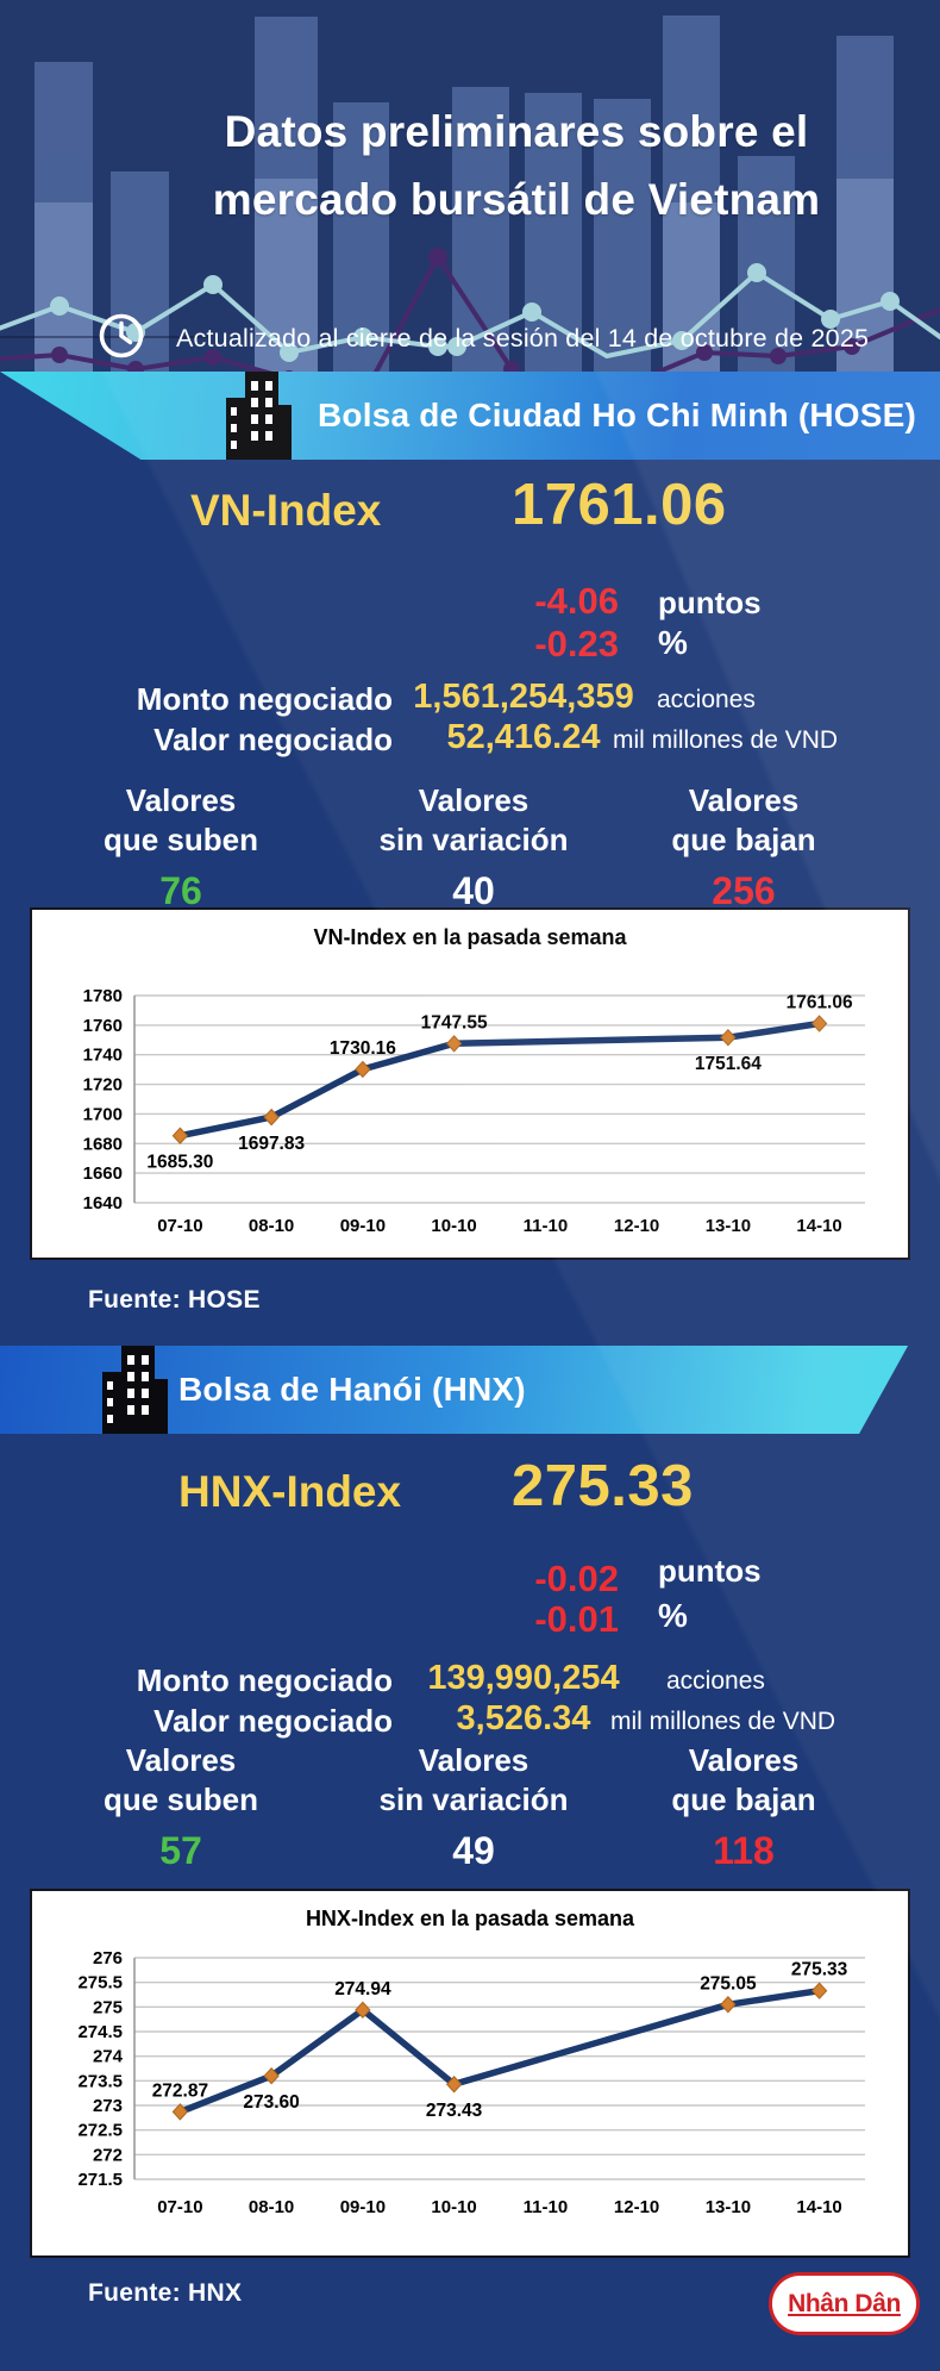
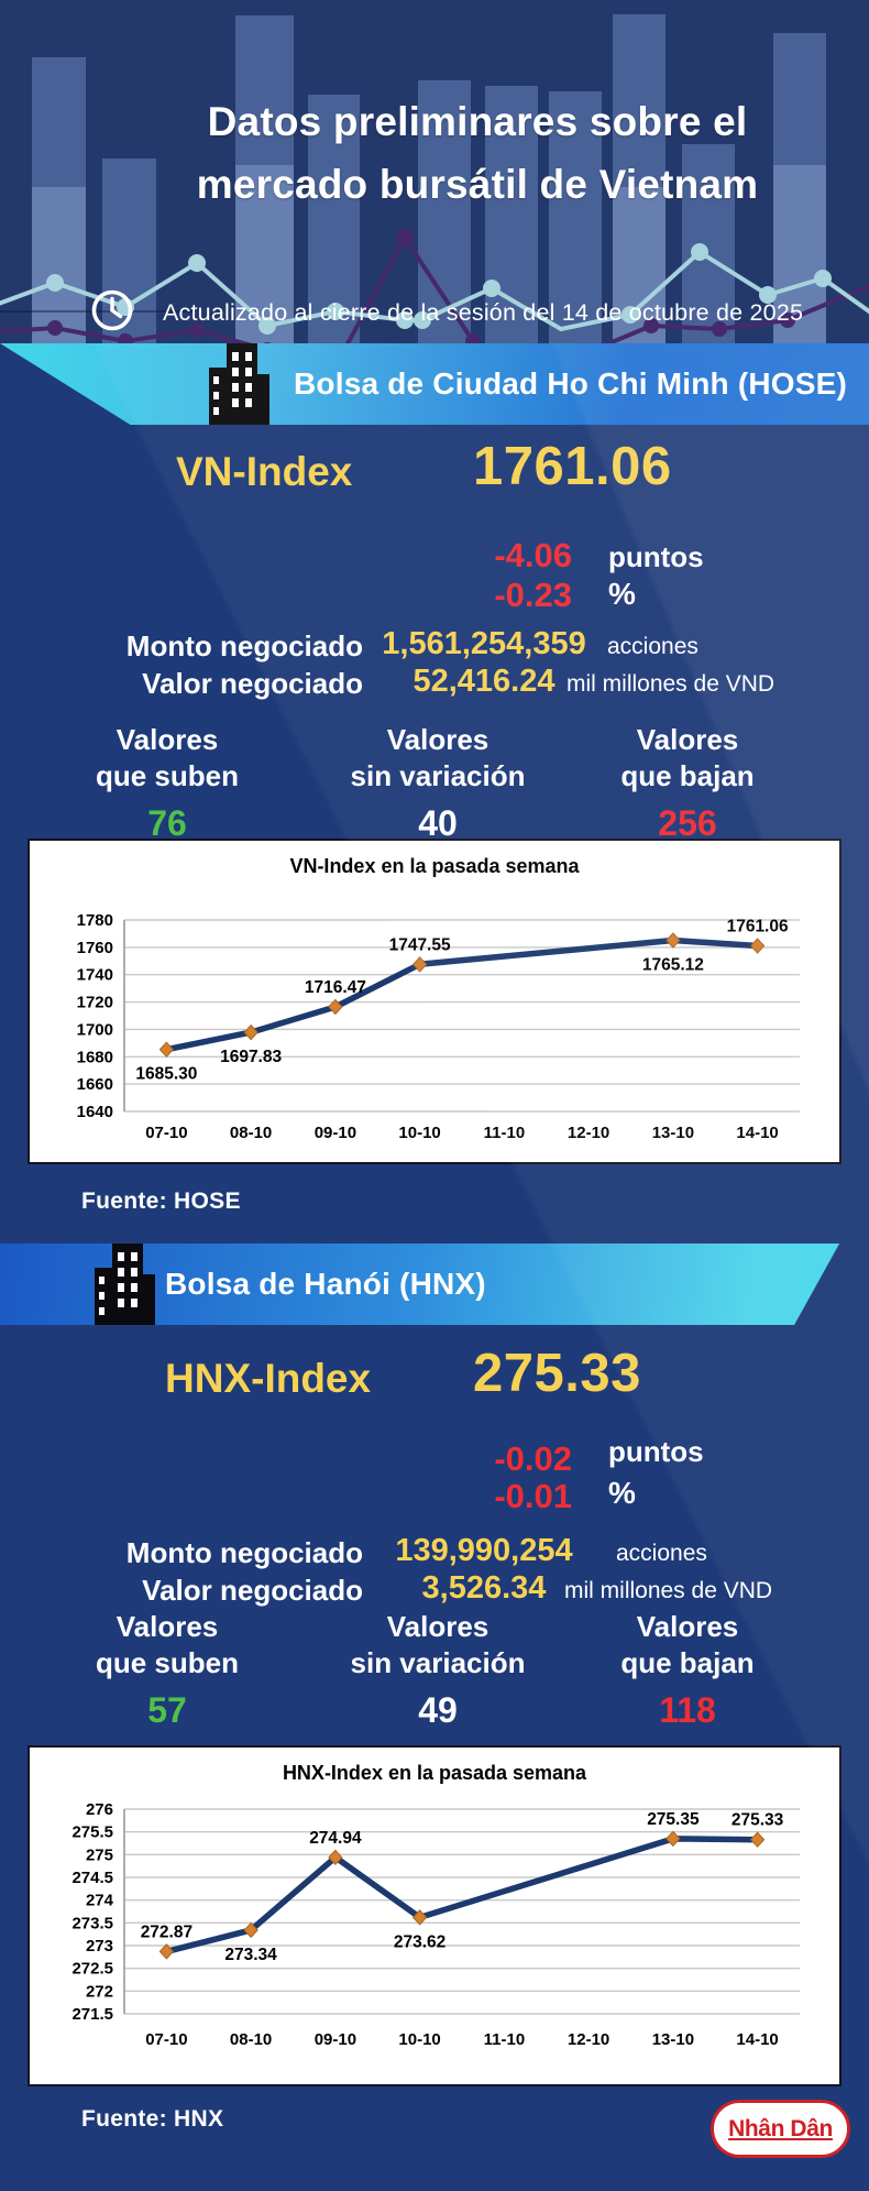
VN-Index en la pasada semana/09-10: 1730.16 -> 1716.47
VN-Index en la pasada semana/13-10: 1751.64 -> 1765.12
HNX-Index en la pasada semana/08-10: 273.60 -> 273.34
HNX-Index en la pasada semana/10-10: 273.43 -> 273.62
HNX-Index en la pasada semana/13-10: 275.05 -> 275.35
